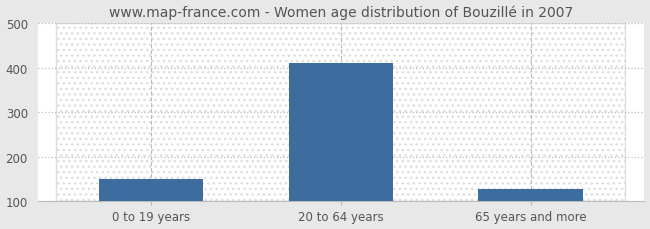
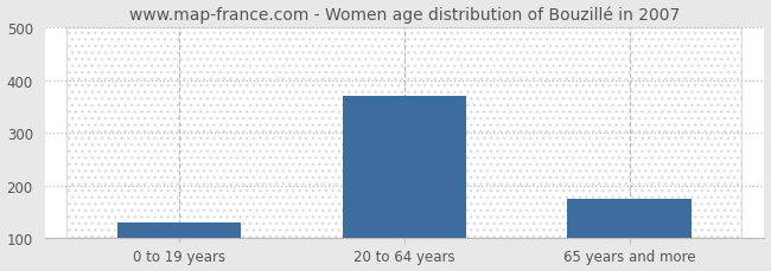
0 to 19 years: 150 -> 130
20 to 64 years: 410 -> 370
65 years and more: 128 -> 175
